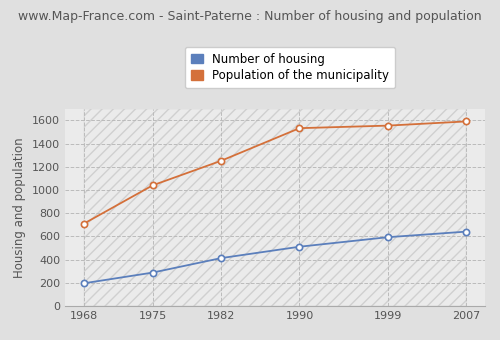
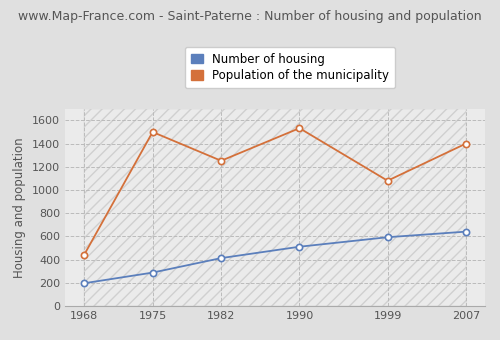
Population of the municipality/1968: 710 -> 440
Population of the municipality/1975: 1040 -> 1500
Population of the municipality/1999: 1560 -> 1080
Population of the municipality/2007: 1590 -> 1400
